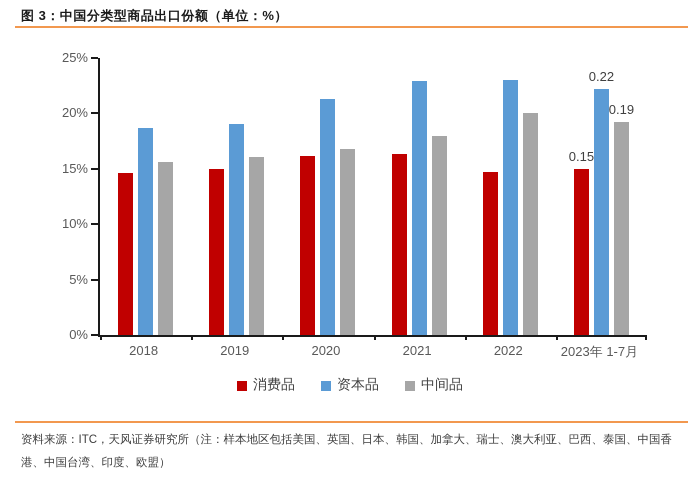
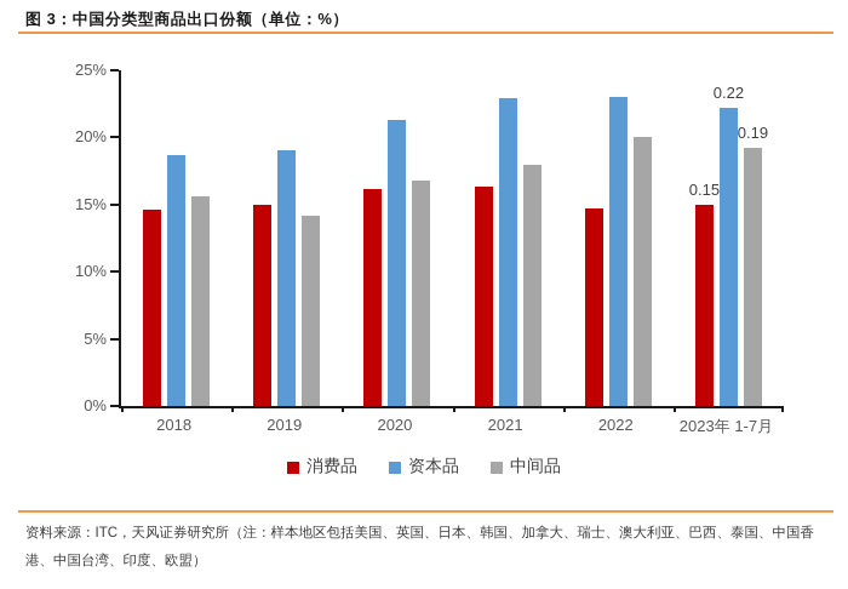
中间品/2019: 16.1% -> 14.2%
